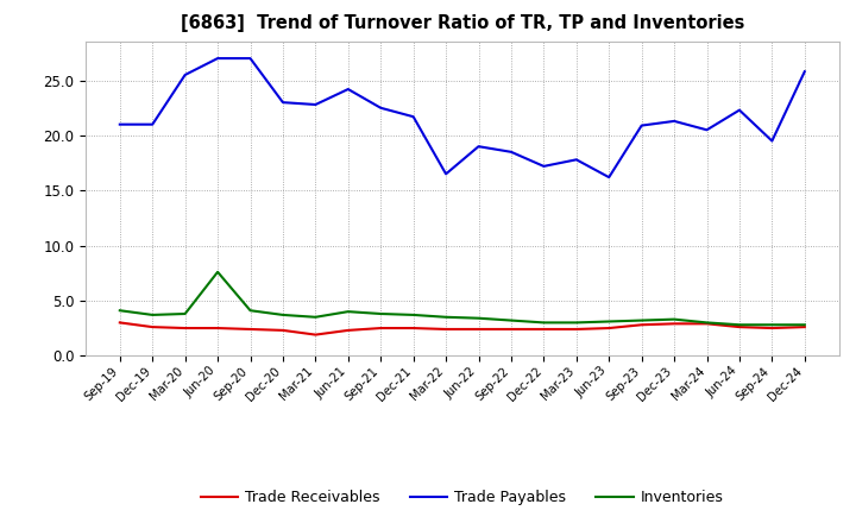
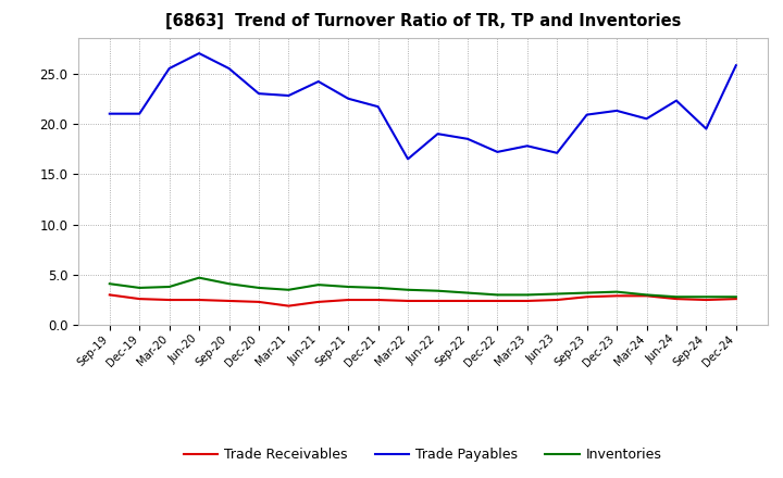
Inventories/Jun-20: 7.6 -> 4.7
Trade Payables/Sep-20: 27.0 -> 25.5
Trade Payables/Jun-23: 16.2 -> 17.1
